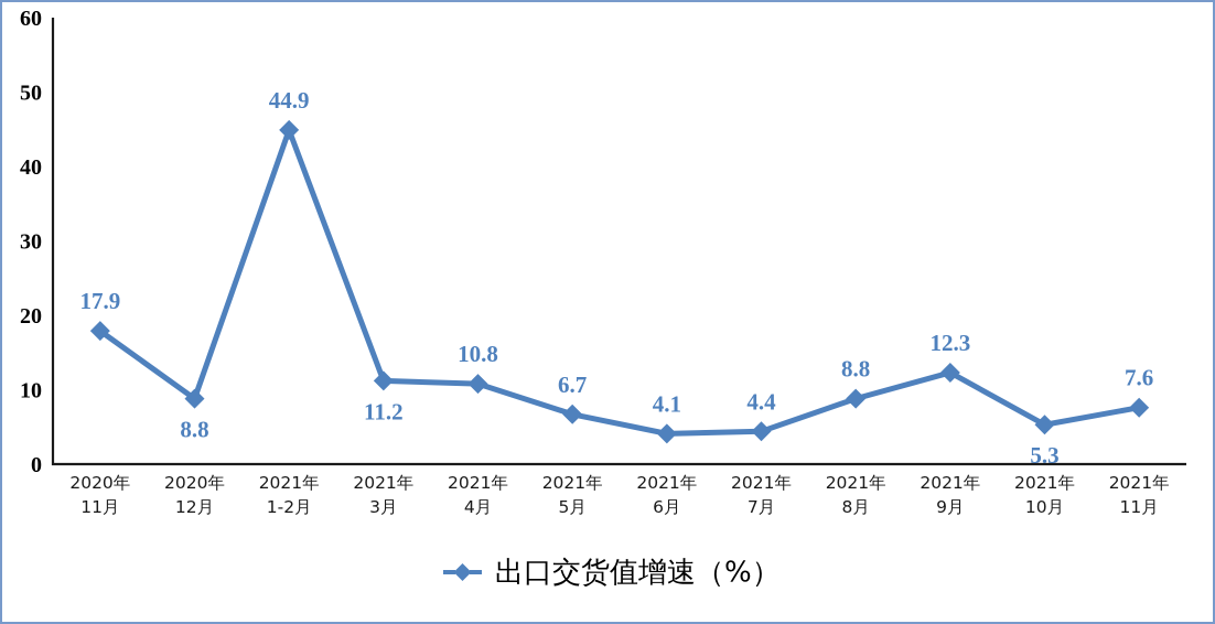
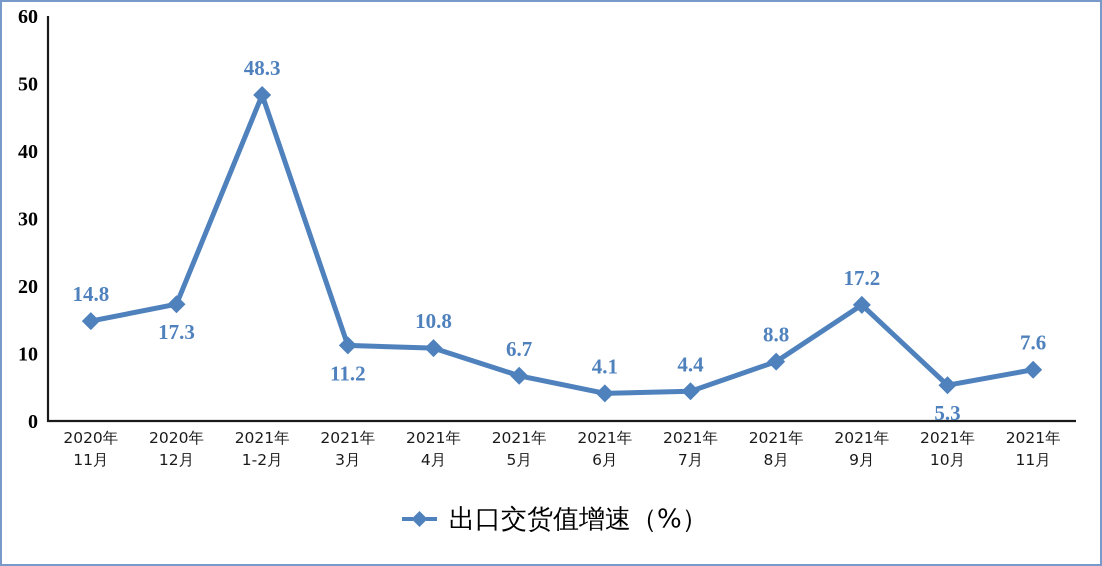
2020年 11月: 17.9 -> 14.8
2020年 12月: 8.8 -> 17.3
2021年 1-2月: 44.9 -> 48.3
2021年 9月: 12.3 -> 17.2
